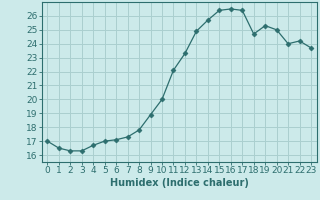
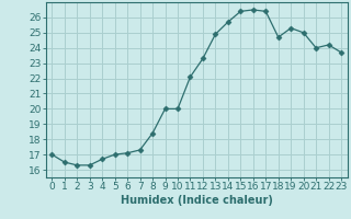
8: 17.8 -> 18.4
9: 18.9 -> 20.0
